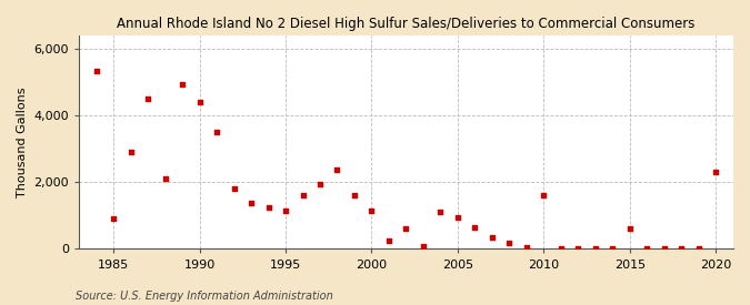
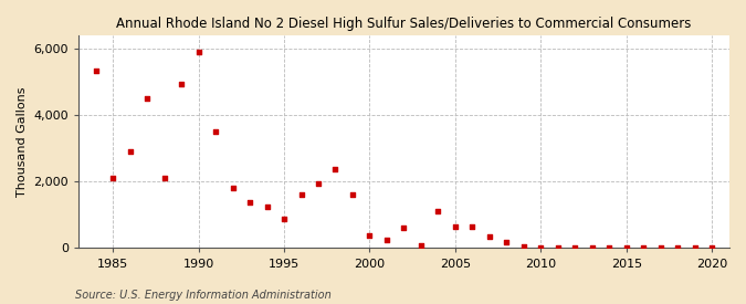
1985: 900 -> 2,100
1990: 4,400 -> 5,900
1995: 1,150 -> 880
2000: 1,150 -> 380
2005: 950 -> 650
2010: 1,600 -> 20
2015: 600 -> 20
2020: 2,300 -> 20
